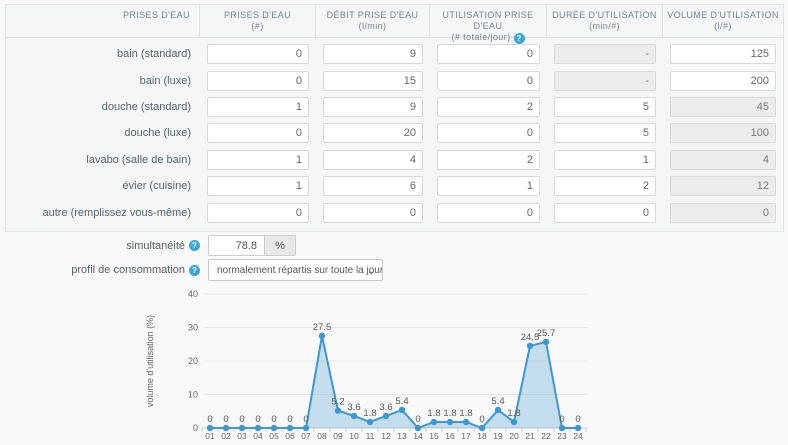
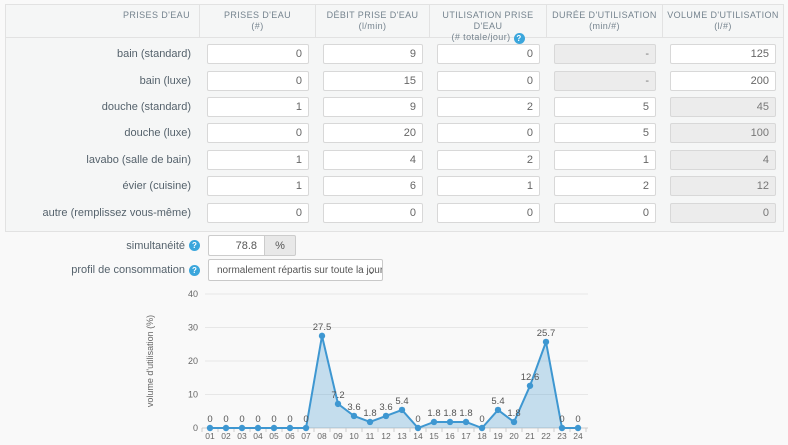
09: 5.2 -> 7.2
21: 24.5 -> 12.6
